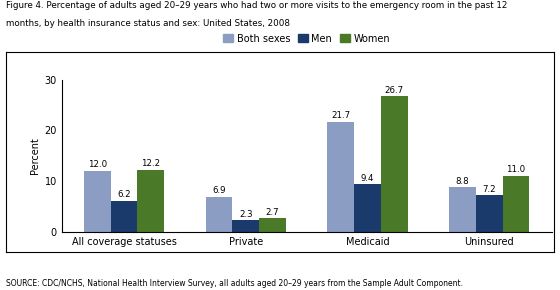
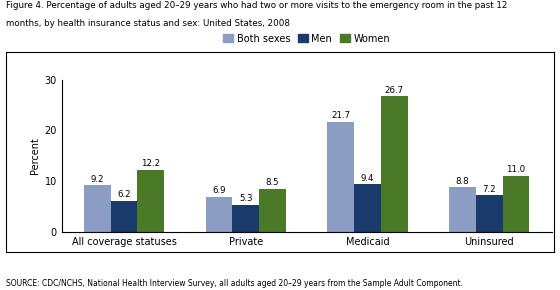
Both sexes/All coverage statuses: 12.0 -> 9.2
Men/Private: 2.3 -> 5.3
Women/Private: 2.7 -> 8.5
